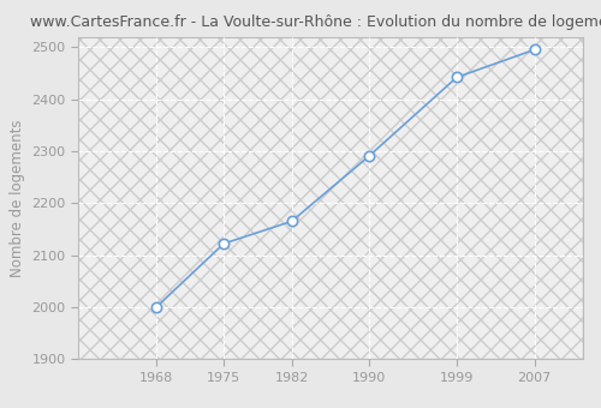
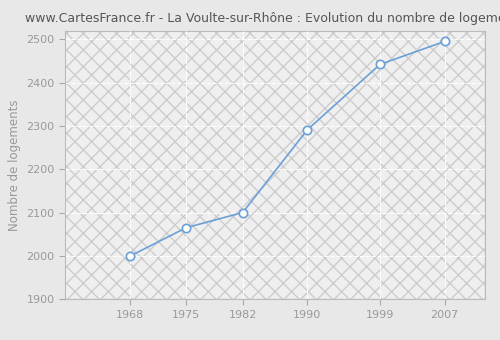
1975: 2122 -> 2065
1982: 2165 -> 2100
